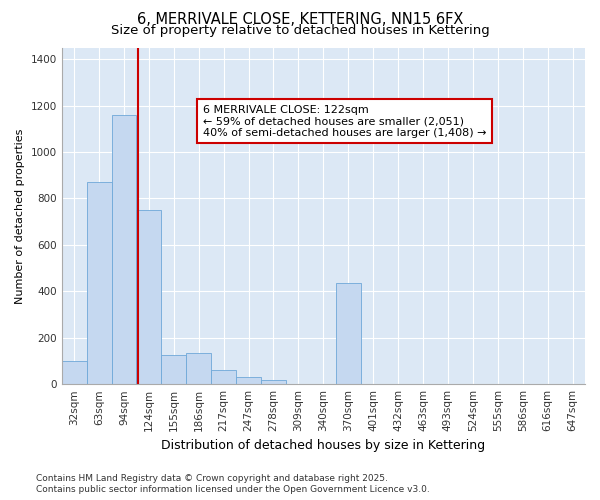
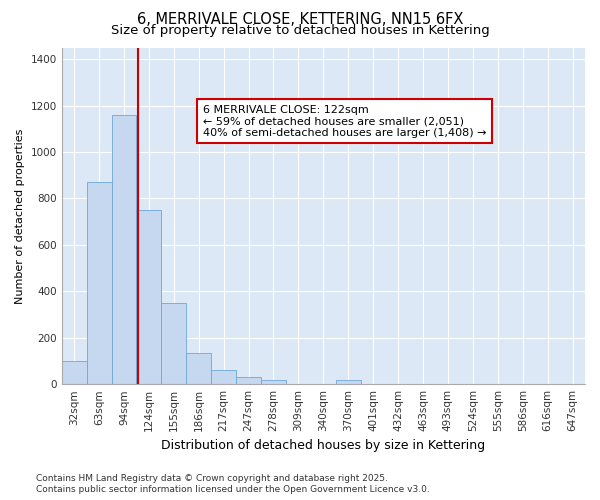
155sqm: 125 -> 350
370sqm: 435 -> 20
